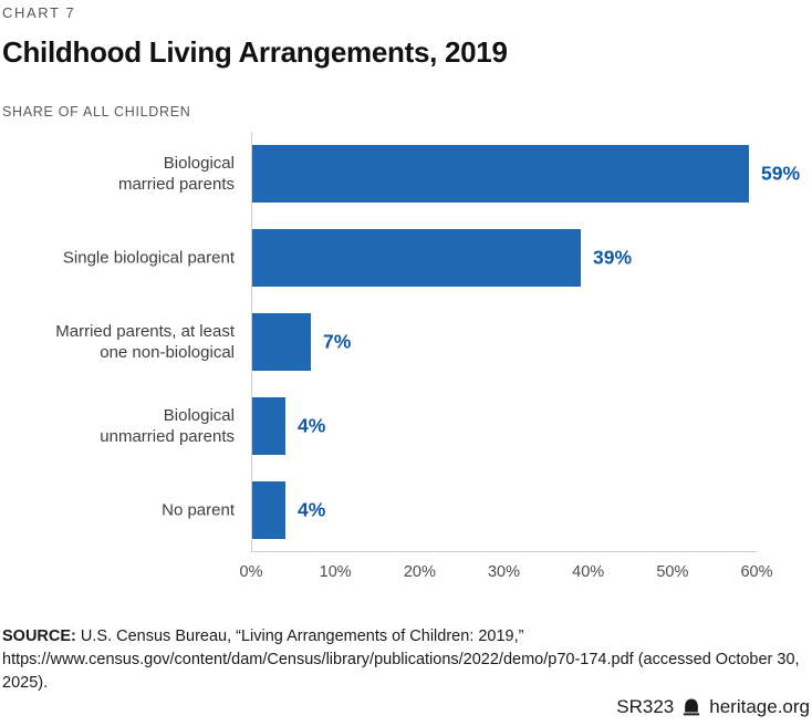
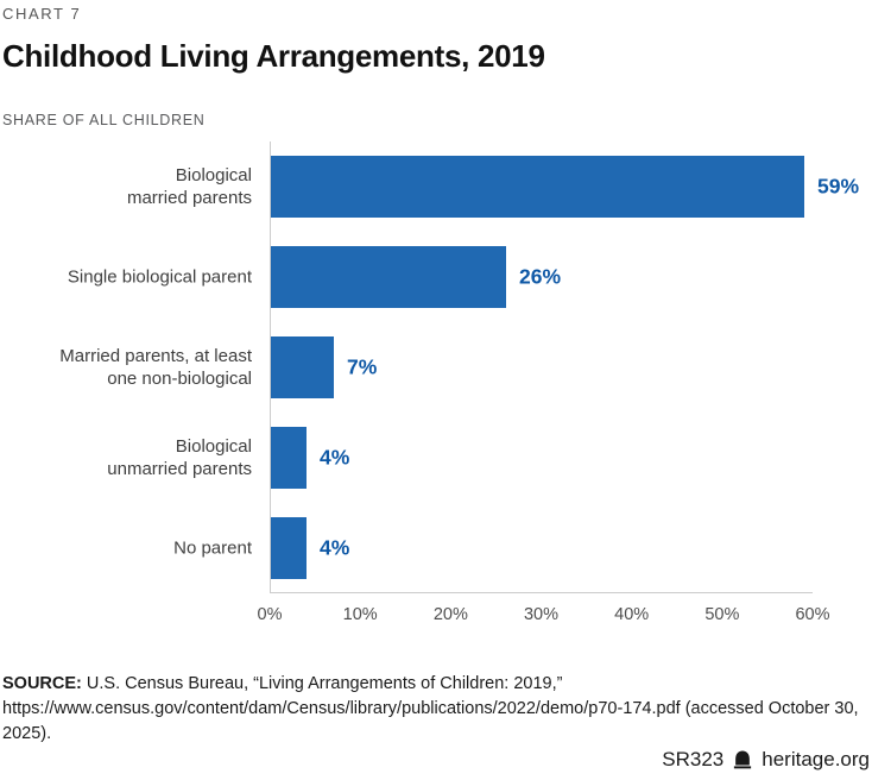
Single biological parent: 39% -> 26%
